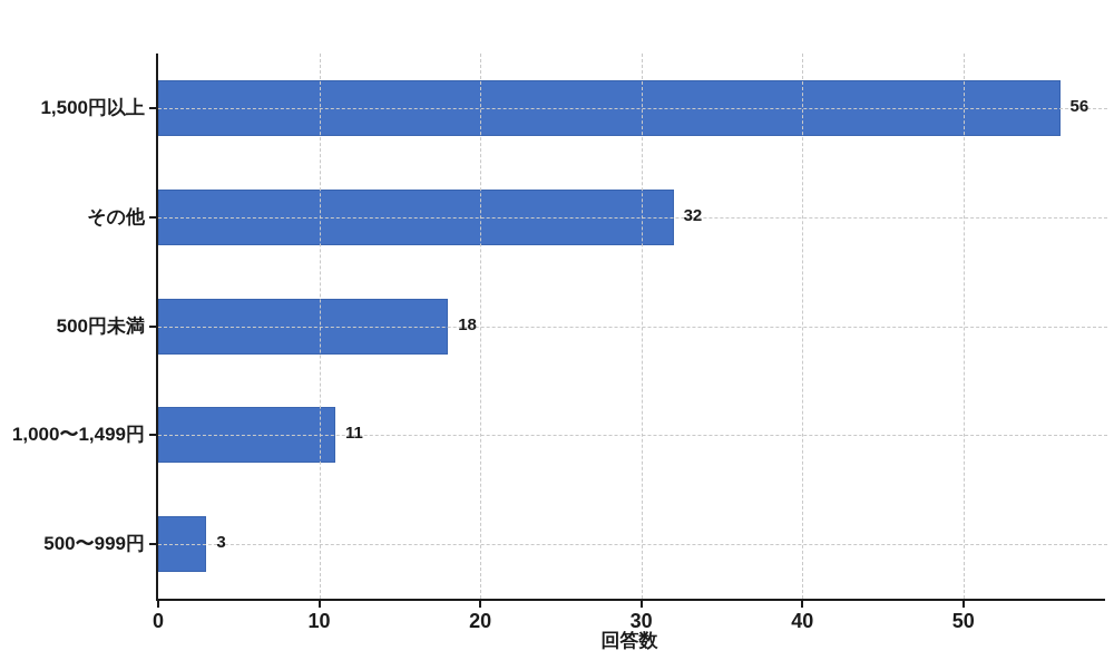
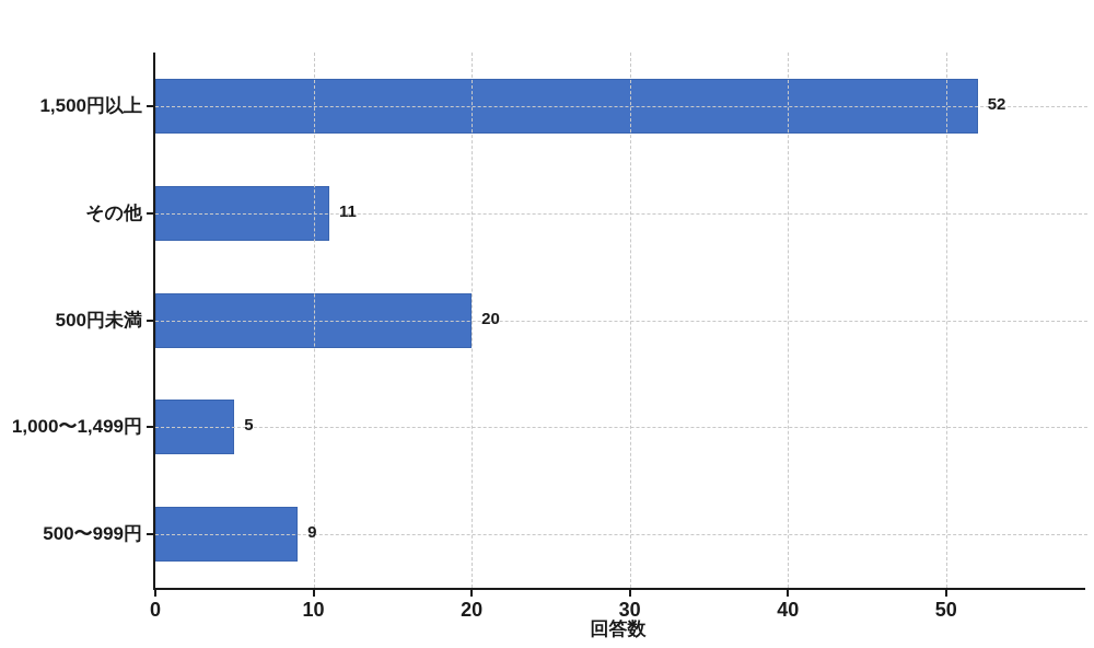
1,500円以上: 56 -> 52
その他: 32 -> 11
500円未満: 18 -> 20
1,000〜1,499円: 11 -> 5
500〜999円: 3 -> 9
